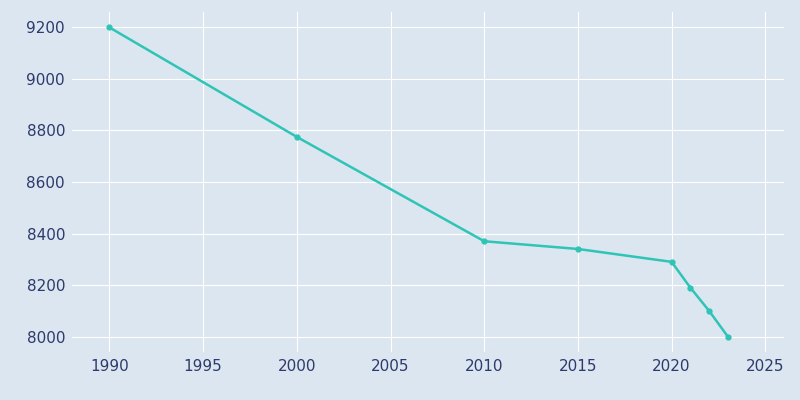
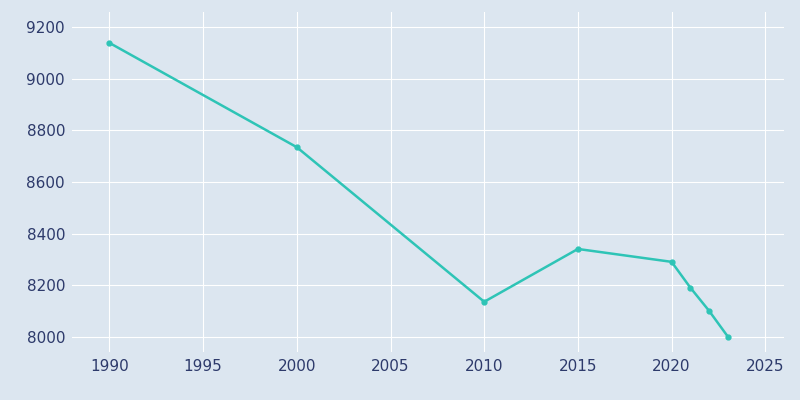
1990: 9200 -> 9140
2000: 8775 -> 8735
2010: 8370 -> 8135
